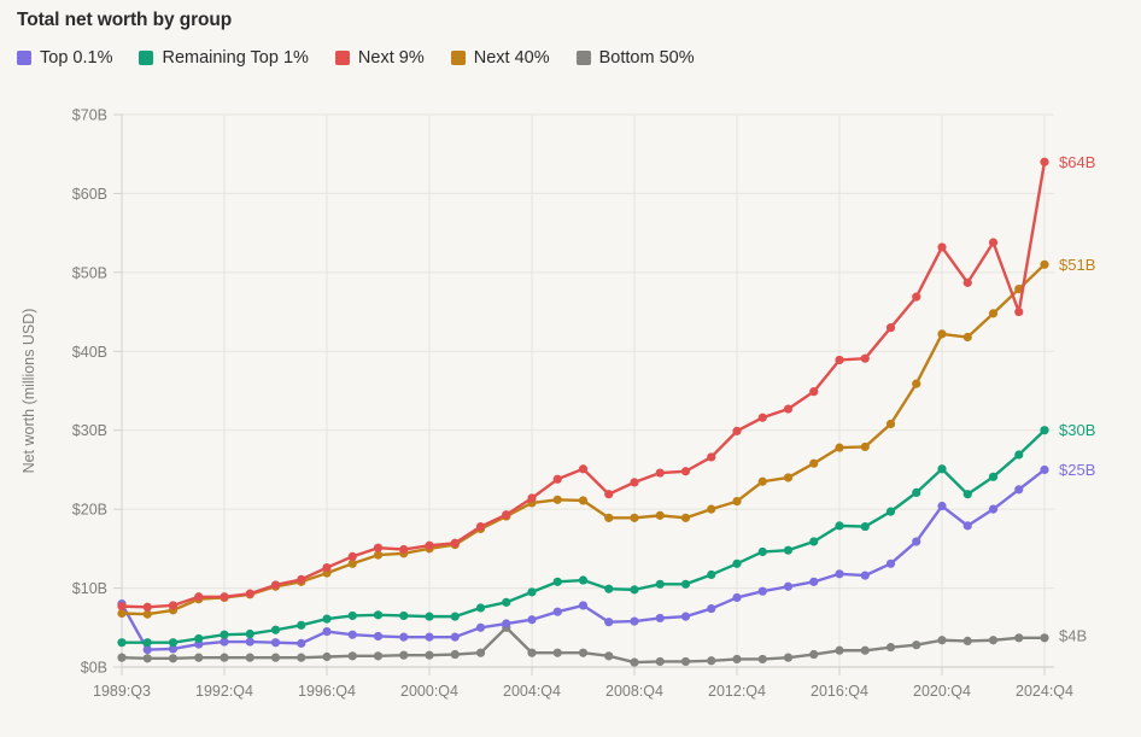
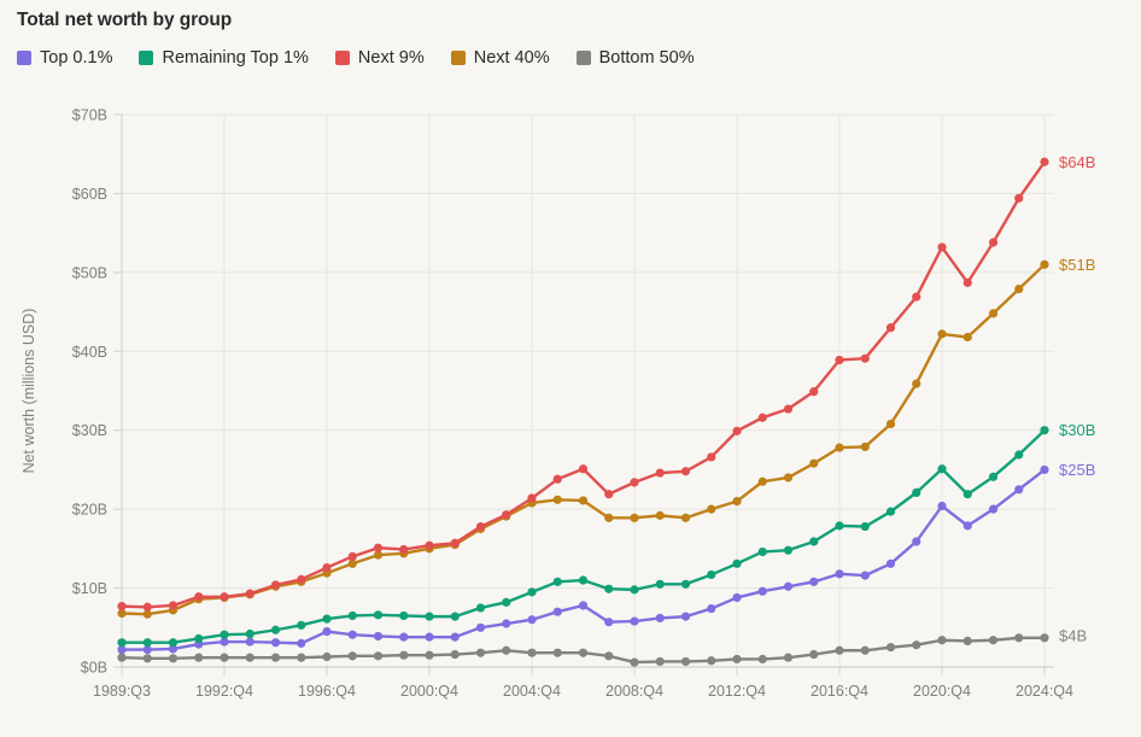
Top 0.1%/1989:Q3: $8B -> $2B
Bottom 50%/2004:Q4: $5B -> $2B
Next 9%/2024:Q4: $45B -> $59B
